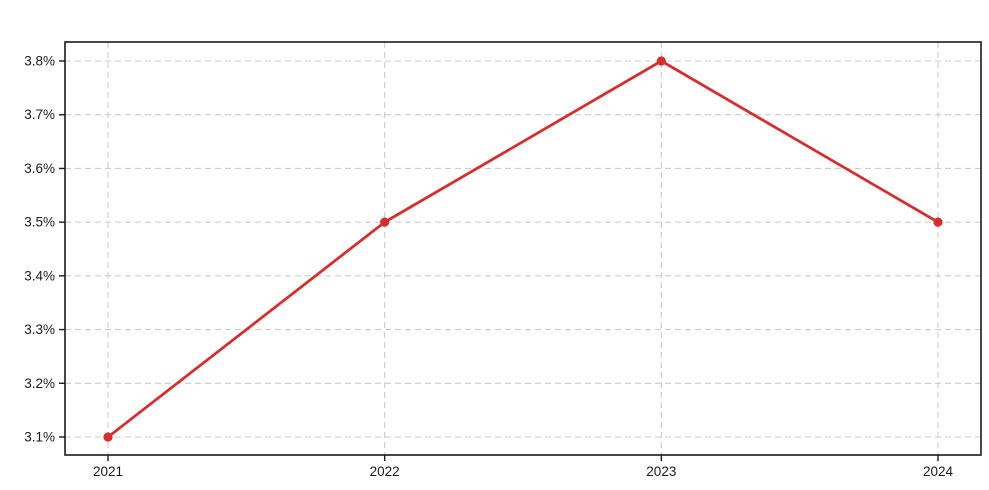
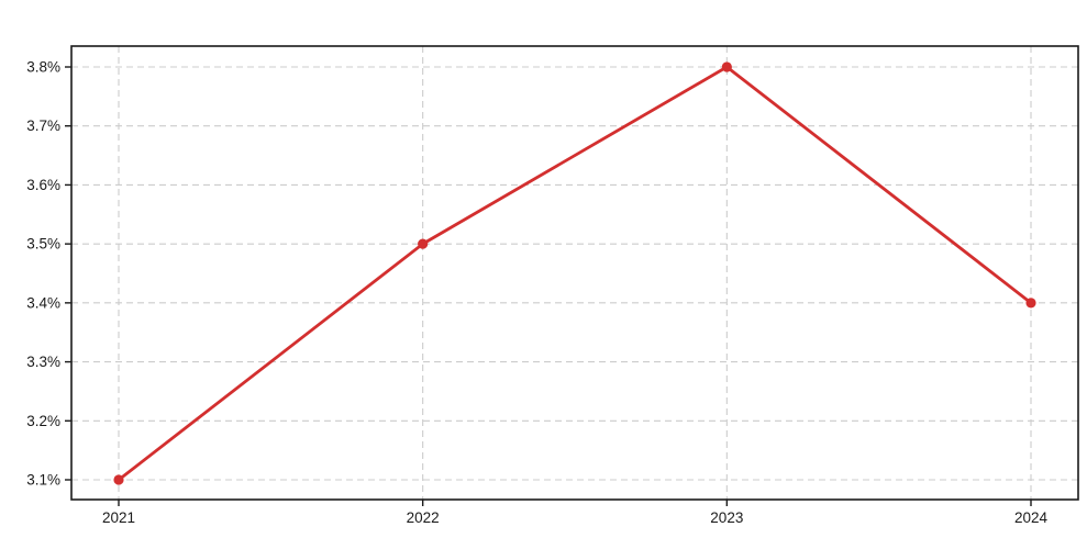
2024: 3.5% -> 3.4%
